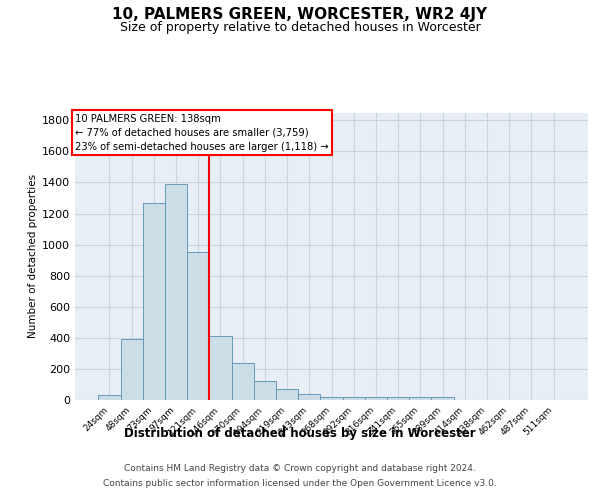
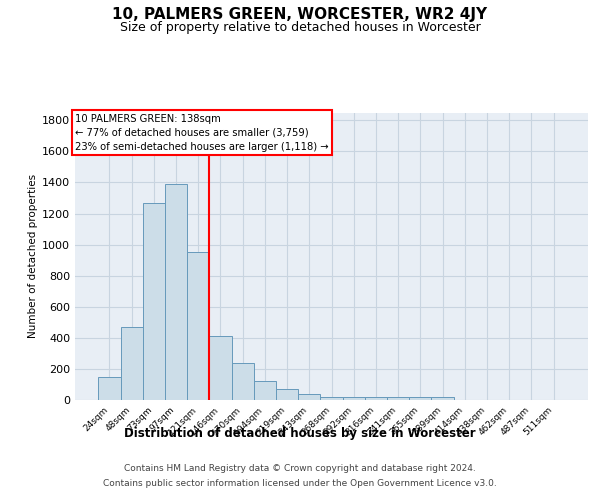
24sqm: 30 -> 150
48sqm: 400 -> 470
